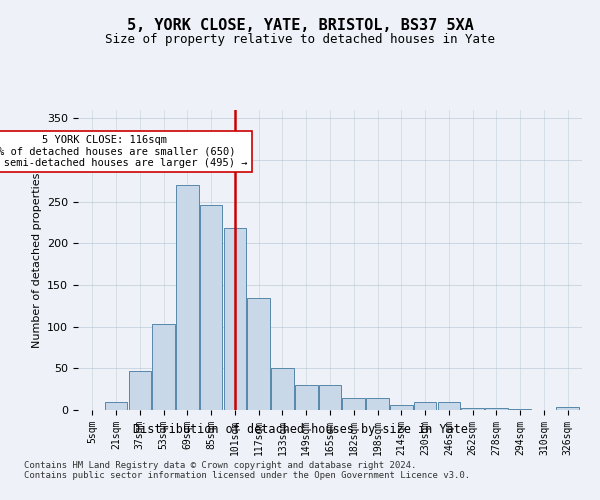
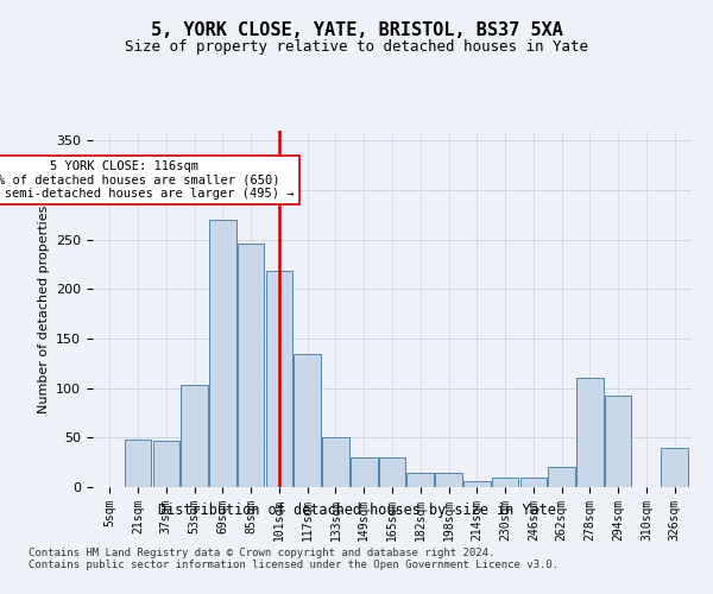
21sqm: 10 -> 48
262sqm: 3 -> 20
278sqm: 3 -> 110
294sqm: 1 -> 92
326sqm: 4 -> 40
